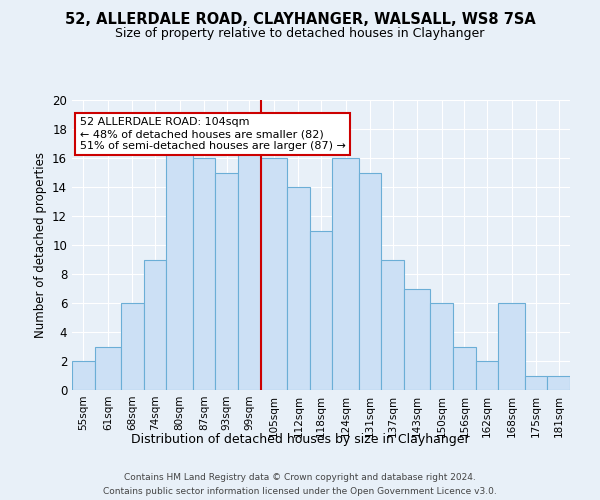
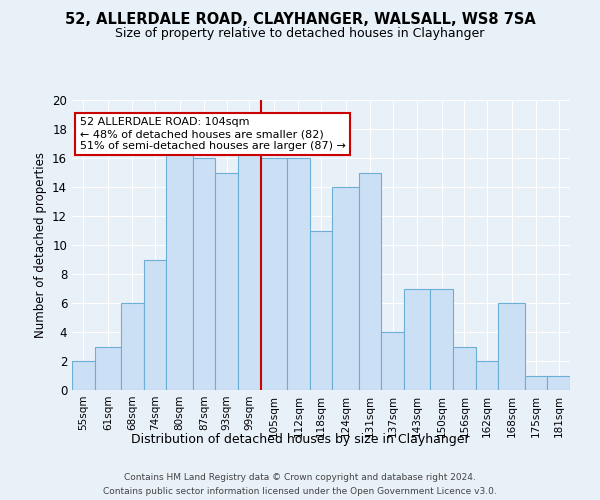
112sqm: 14 -> 16
124sqm: 16 -> 14
137sqm: 9 -> 4
150sqm: 6 -> 7
